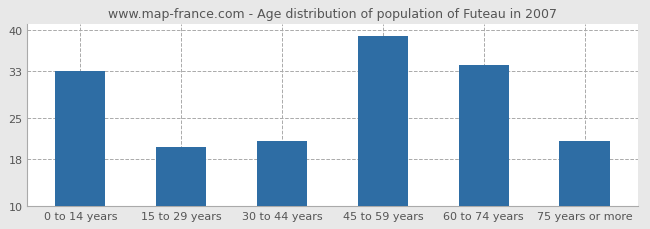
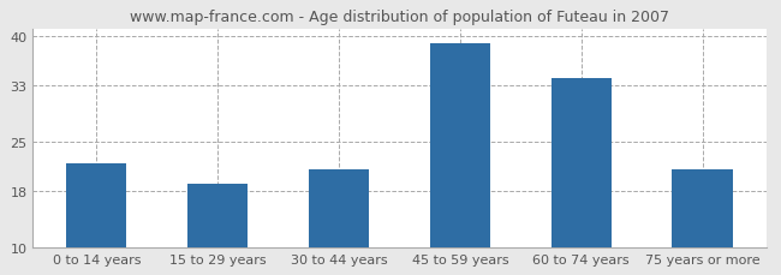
0 to 14 years: 33 -> 22
15 to 29 years: 20 -> 19
